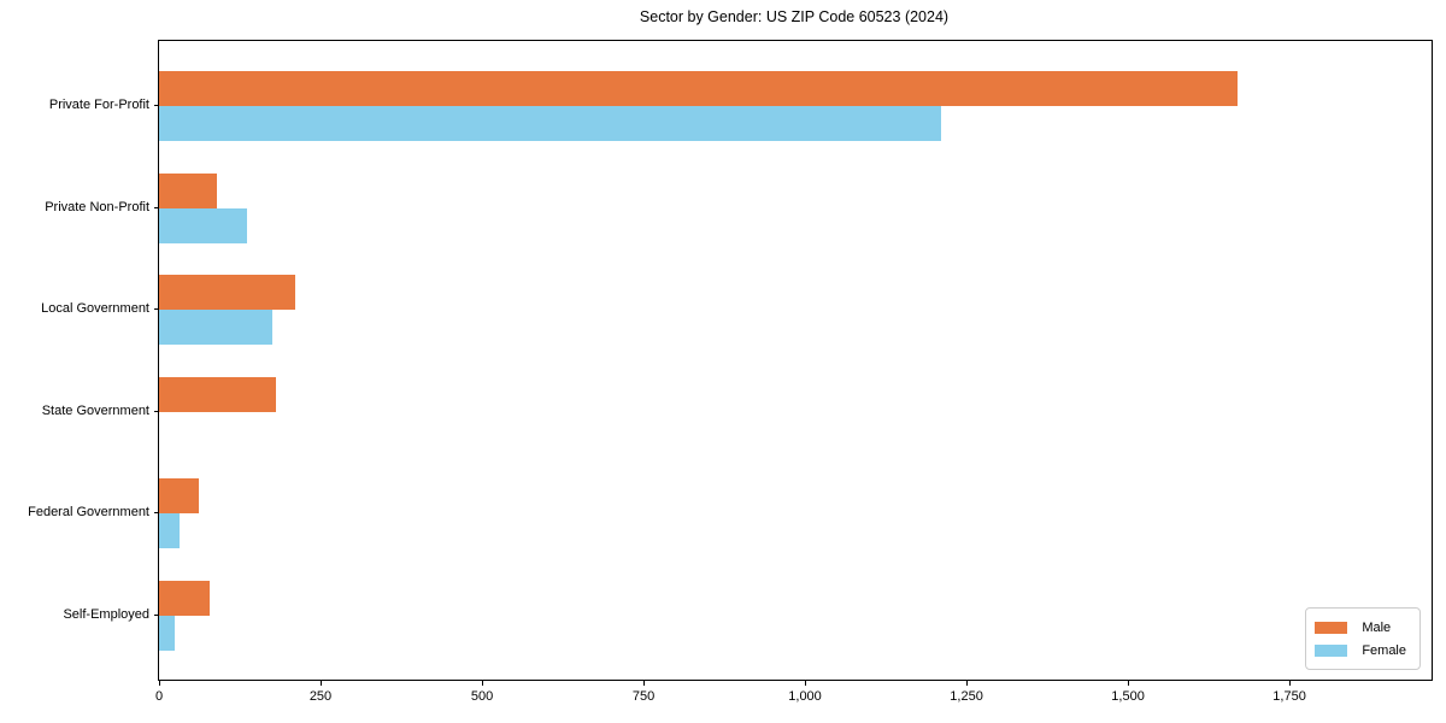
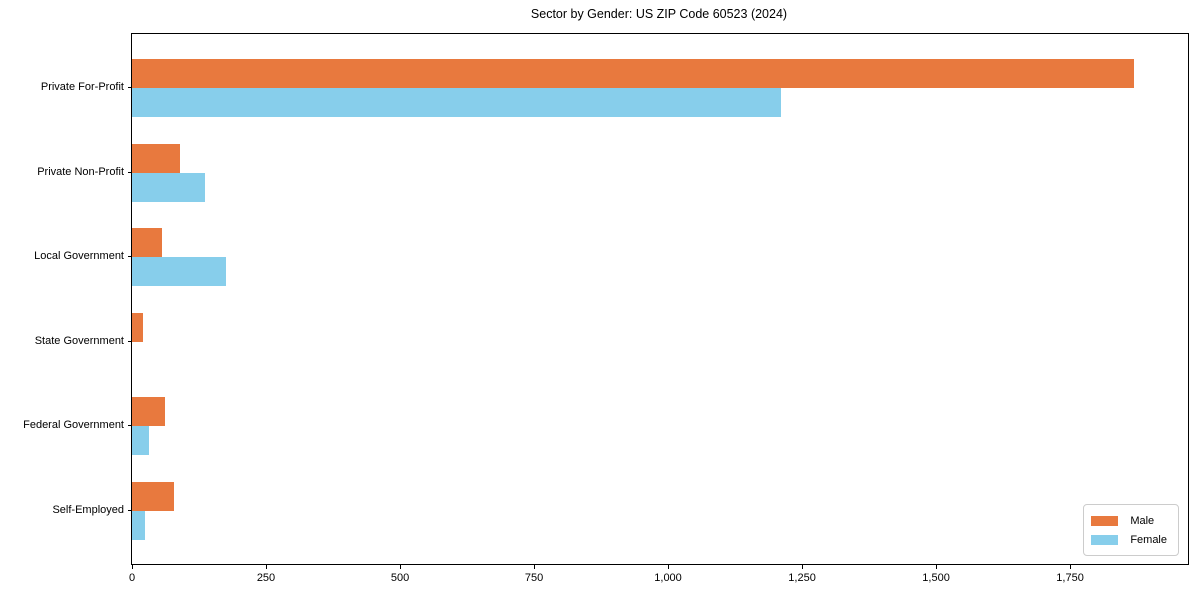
Male/Private For-Profit: 1670 -> 1870
Male/Local Government: 210 -> 60
Male/State Government: 180 -> 20
